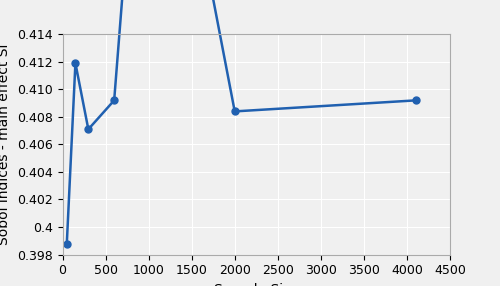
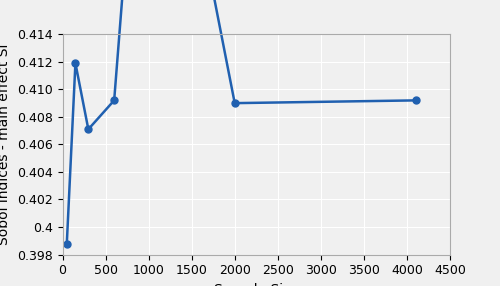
2000: 0.4084 -> 0.4090
